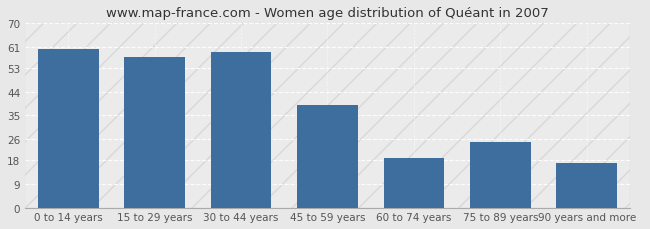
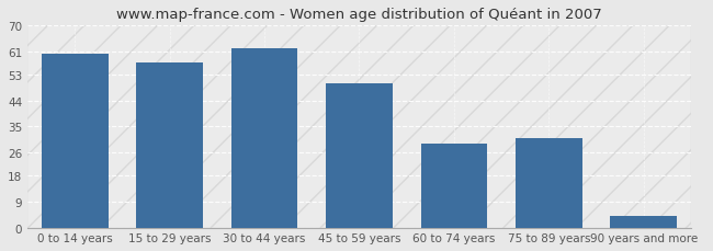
30 to 44 years: 59 -> 62
45 to 59 years: 39 -> 50
60 to 74 years: 19 -> 29
75 to 89 years: 25 -> 31
90 years and more: 17 -> 4
